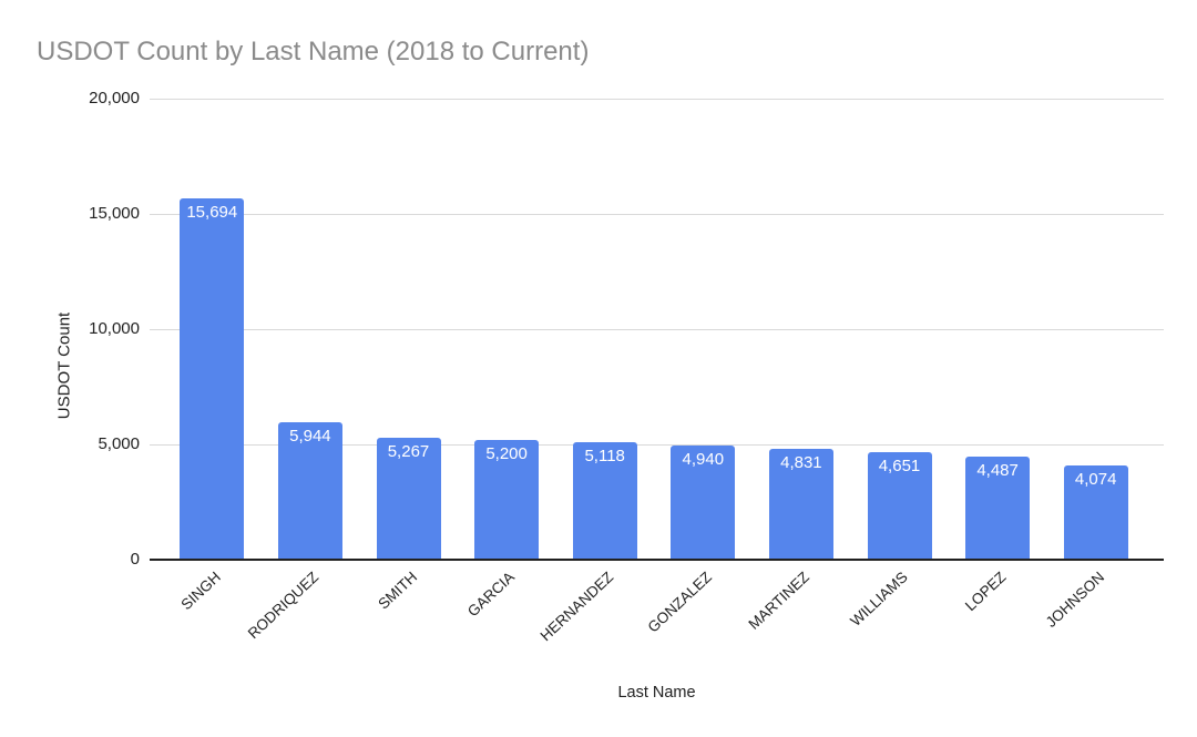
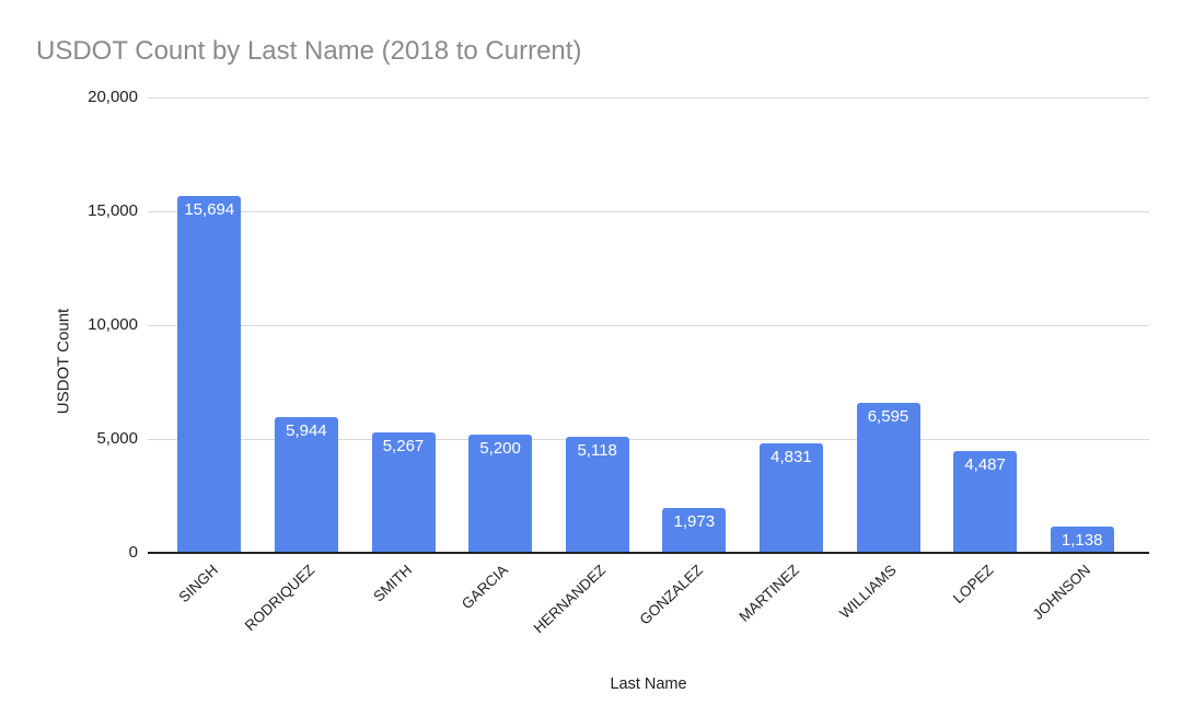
GONZALEZ: 4,940 -> 1,973
WILLIAMS: 4,651 -> 6,595
JOHNSON: 4,074 -> 1,138
